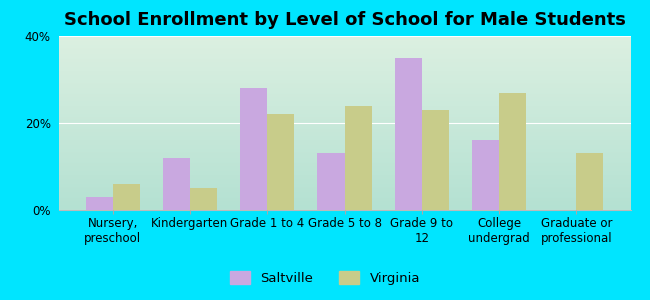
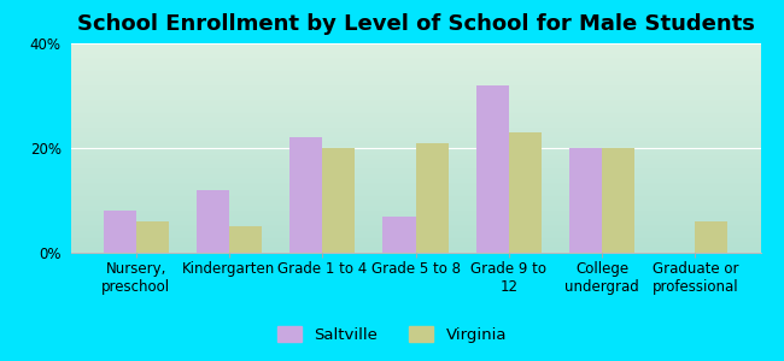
Saltville/Nursery, preschool: 3% -> 8%
Saltville/Grade 1 to 4: 28% -> 22%
Virginia/Grade 1 to 4: 22% -> 20%
Saltville/Grade 5 to 8: 13% -> 7%
Virginia/Grade 5 to 8: 24% -> 21%
Saltville/Grade 9 to 12: 35% -> 32%
Saltville/College undergrad: 16% -> 20%
Virginia/College undergrad: 27% -> 20%
Virginia/Graduate or professional: 13% -> 6%
